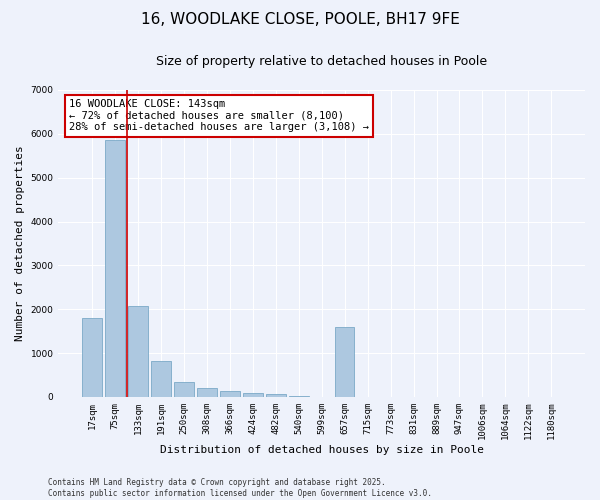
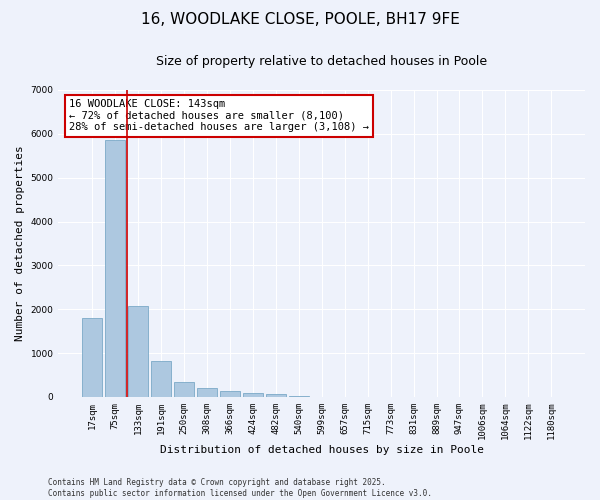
657sqm: 1600 -> 0
